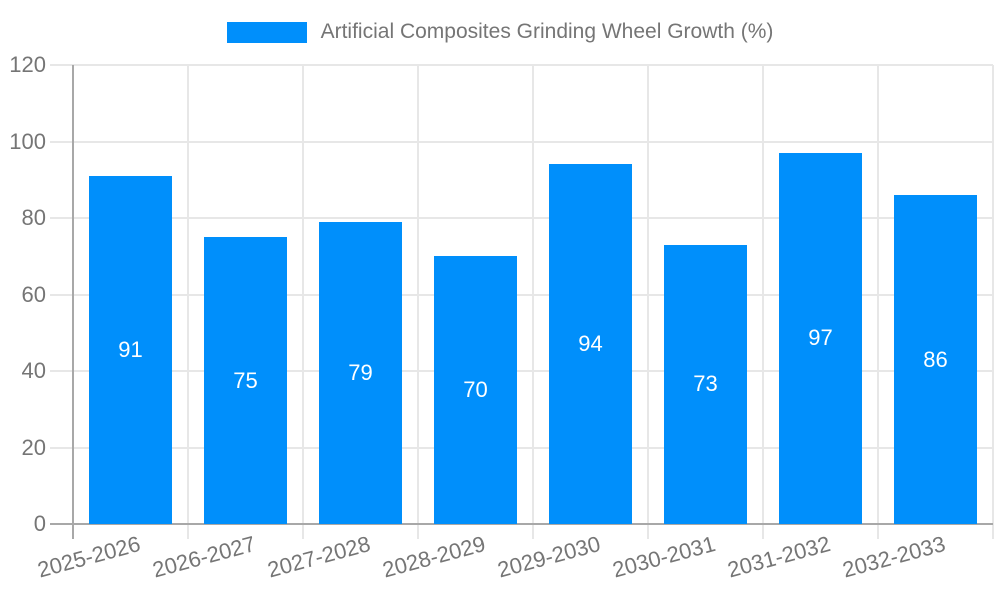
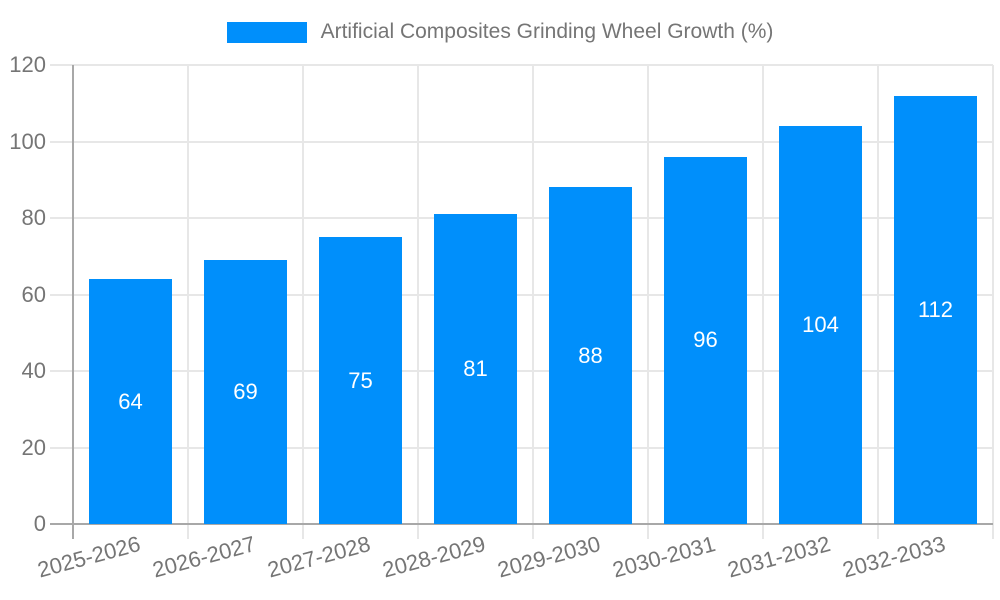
2025-2026: 91 -> 64
2026-2027: 75 -> 69
2027-2028: 79 -> 75
2028-2029: 70 -> 81
2029-2030: 94 -> 88
2030-2031: 73 -> 96
2031-2032: 97 -> 104
2032-2033: 86 -> 112
